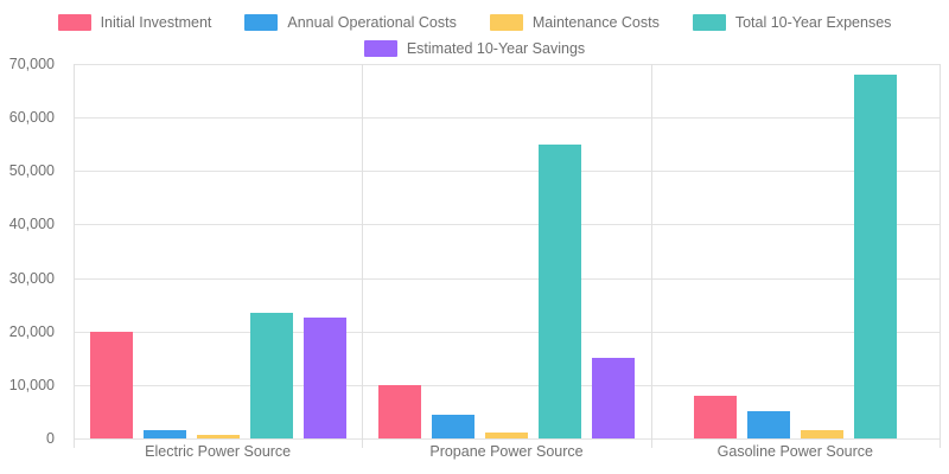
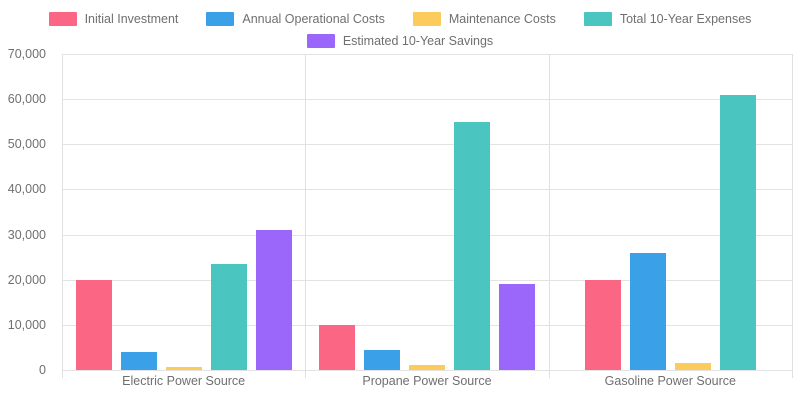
Annual Operational Costs/Electric Power Source: 2000 -> 4000
Estimated 10-Year Savings/Electric Power Source: 22000 -> 31000
Estimated 10-Year Savings/Propane Power Source: 15000 -> 19000
Initial Investment/Gasoline Power Source: 8000 -> 20000
Annual Operational Costs/Gasoline Power Source: 5000 -> 26000
Total 10-Year Expenses/Gasoline Power Source: 68000 -> 61000
